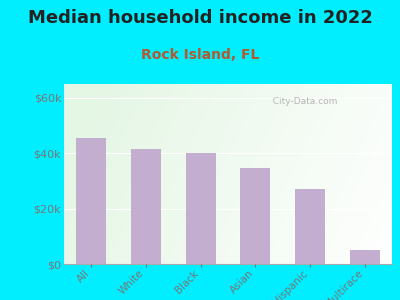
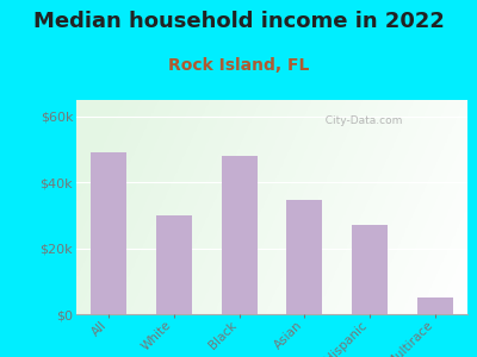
All: $45.5k -> $49.0k
White: $41.5k -> $30.0k
Black: $40.0k -> $48.0k
